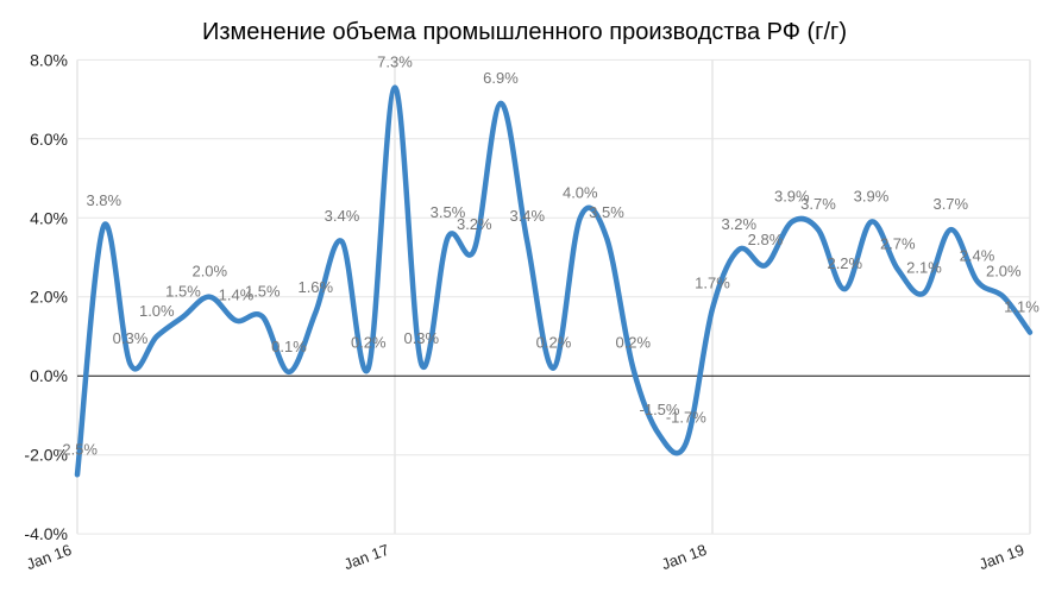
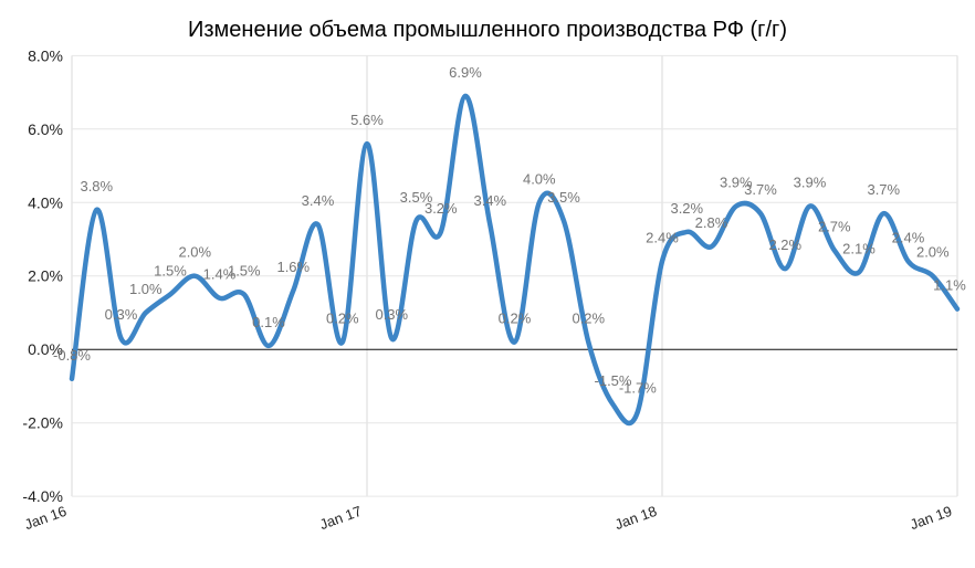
Jan 16: -2.5% -> -0.8%
Jan 17: 7.3% -> 5.6%
Jan 18: 1.7% -> 2.4%
